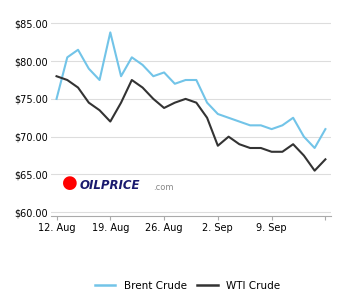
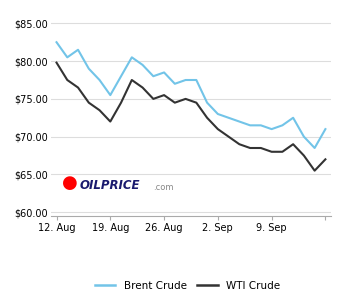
Brent Crude/12. Aug: $75.0 -> $82.5
WTI Crude/12. Aug: $78.0 -> $79.8
Brent Crude/19. Aug: $83.8 -> $75.5
WTI Crude/26. Aug: $73.8 -> $75.5
WTI Crude/2. Sep: $68.8 -> $71.0
